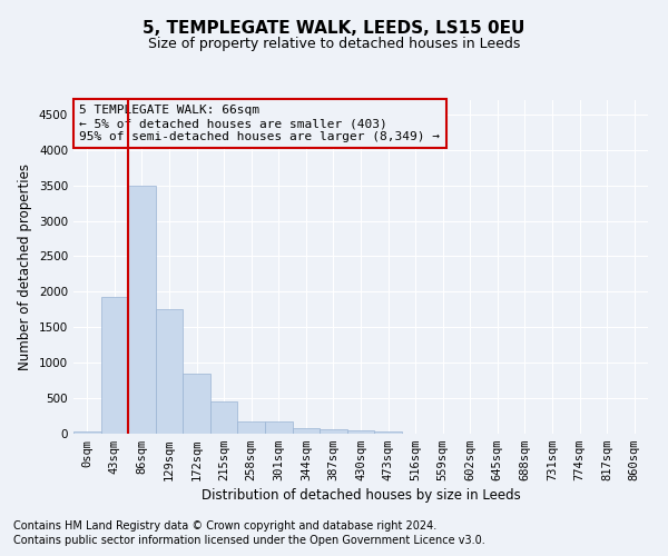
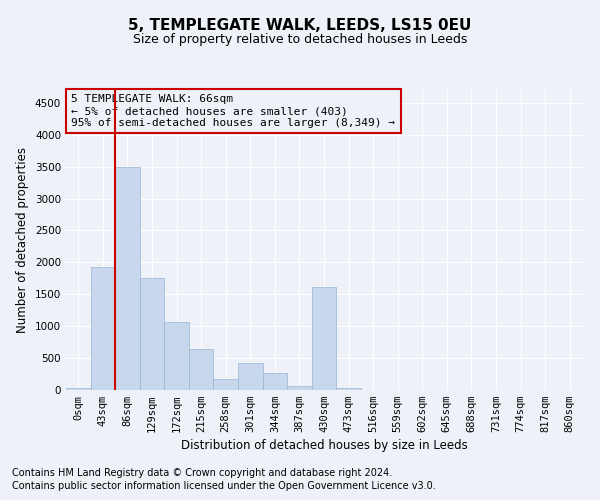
172sqm: 840 -> 1060
215sqm: 450 -> 640
301sqm: 170 -> 420
344sqm: 80 -> 260
430sqm: 40 -> 1620
